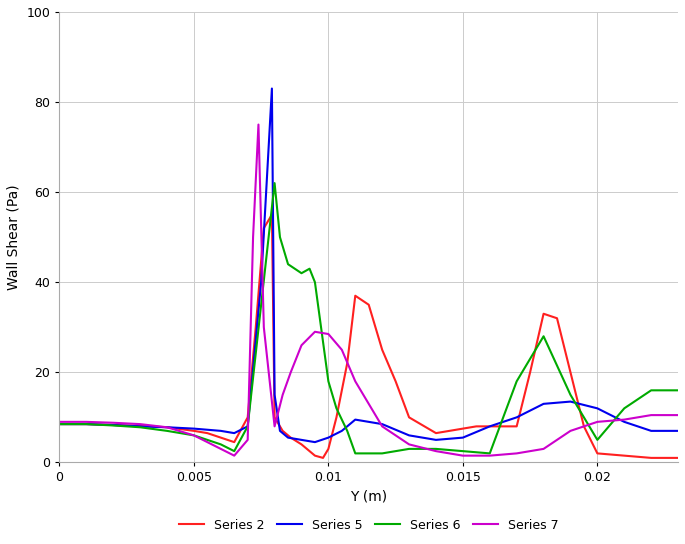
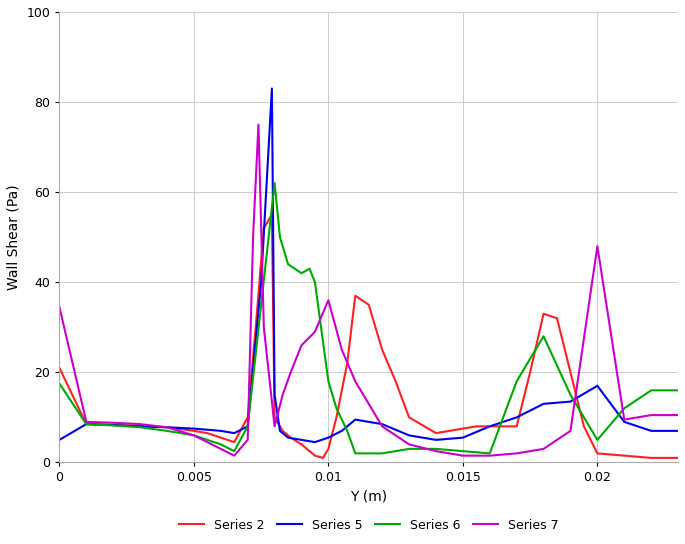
Series 2/0: 8.5 -> 21.0
Series 5/0: 8.5 -> 5.0
Series 6/0: 8.5 -> 17.5
Series 7/0: 9.0 -> 34.5
Series 7/0.01: 28.5 -> 36.0
Series 5/0.02: 12.0 -> 17.0
Series 7/0.02: 9.0 -> 48.0
